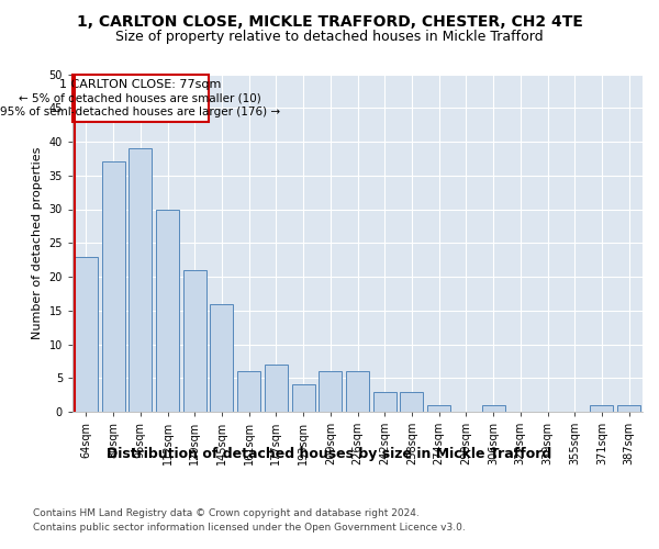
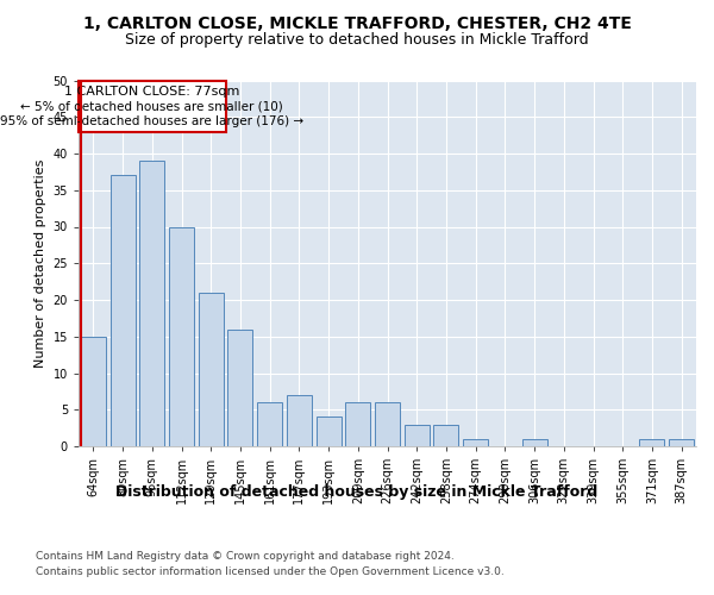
64sqm: 23 -> 15
